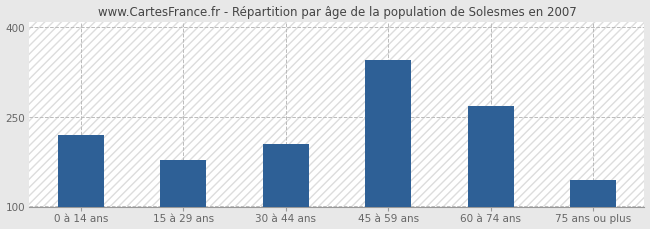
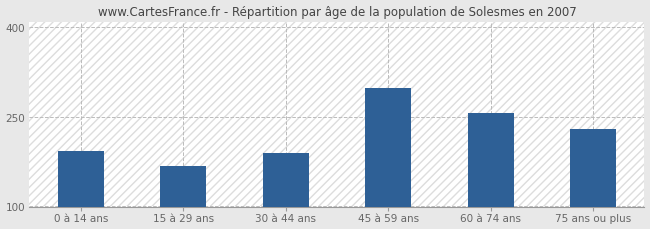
0 à 14 ans: 220 -> 193
15 à 29 ans: 178 -> 168
30 à 44 ans: 204 -> 190
45 à 59 ans: 346 -> 298
60 à 74 ans: 268 -> 256
75 ans ou plus: 144 -> 230
